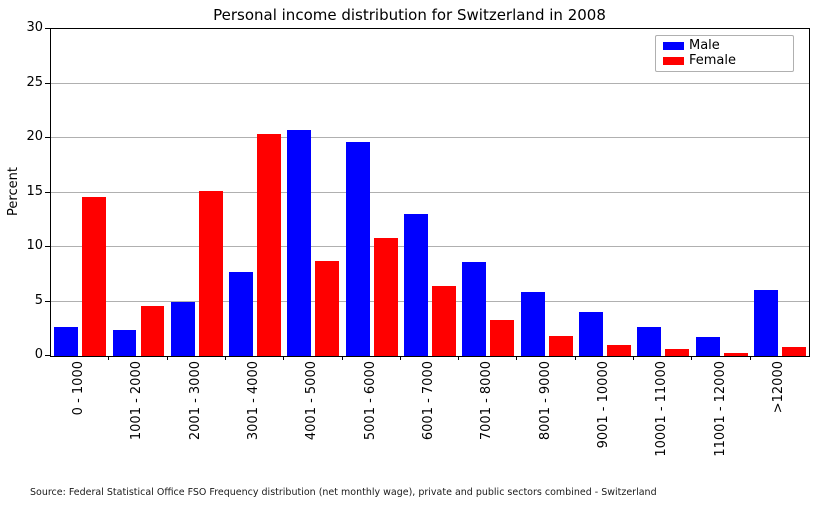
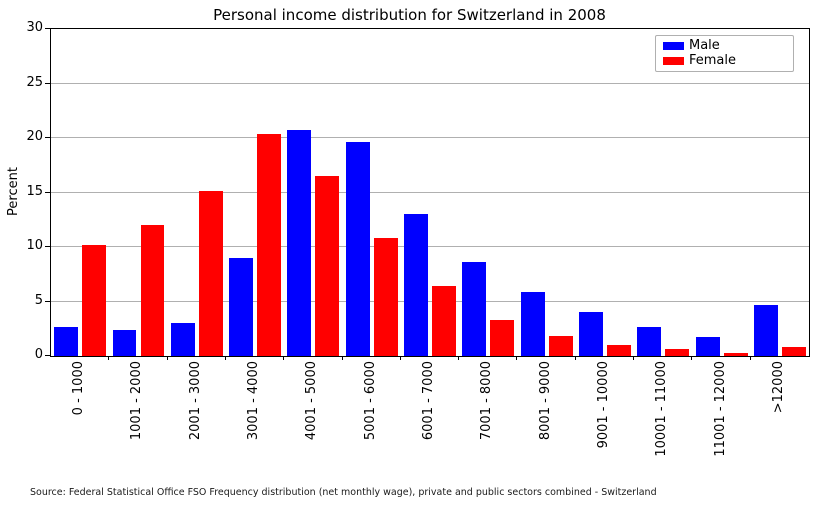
Female/0 - 1000: 14.6 -> 10.2
Female/1001 - 2000: 4.6 -> 12.0
Male/2001 - 3000: 5.0 -> 3.0
Male/3001 - 4000: 7.7 -> 9.0
Female/4001 - 5000: 8.7 -> 16.5
Male/>12000: 6.1 -> 4.7
